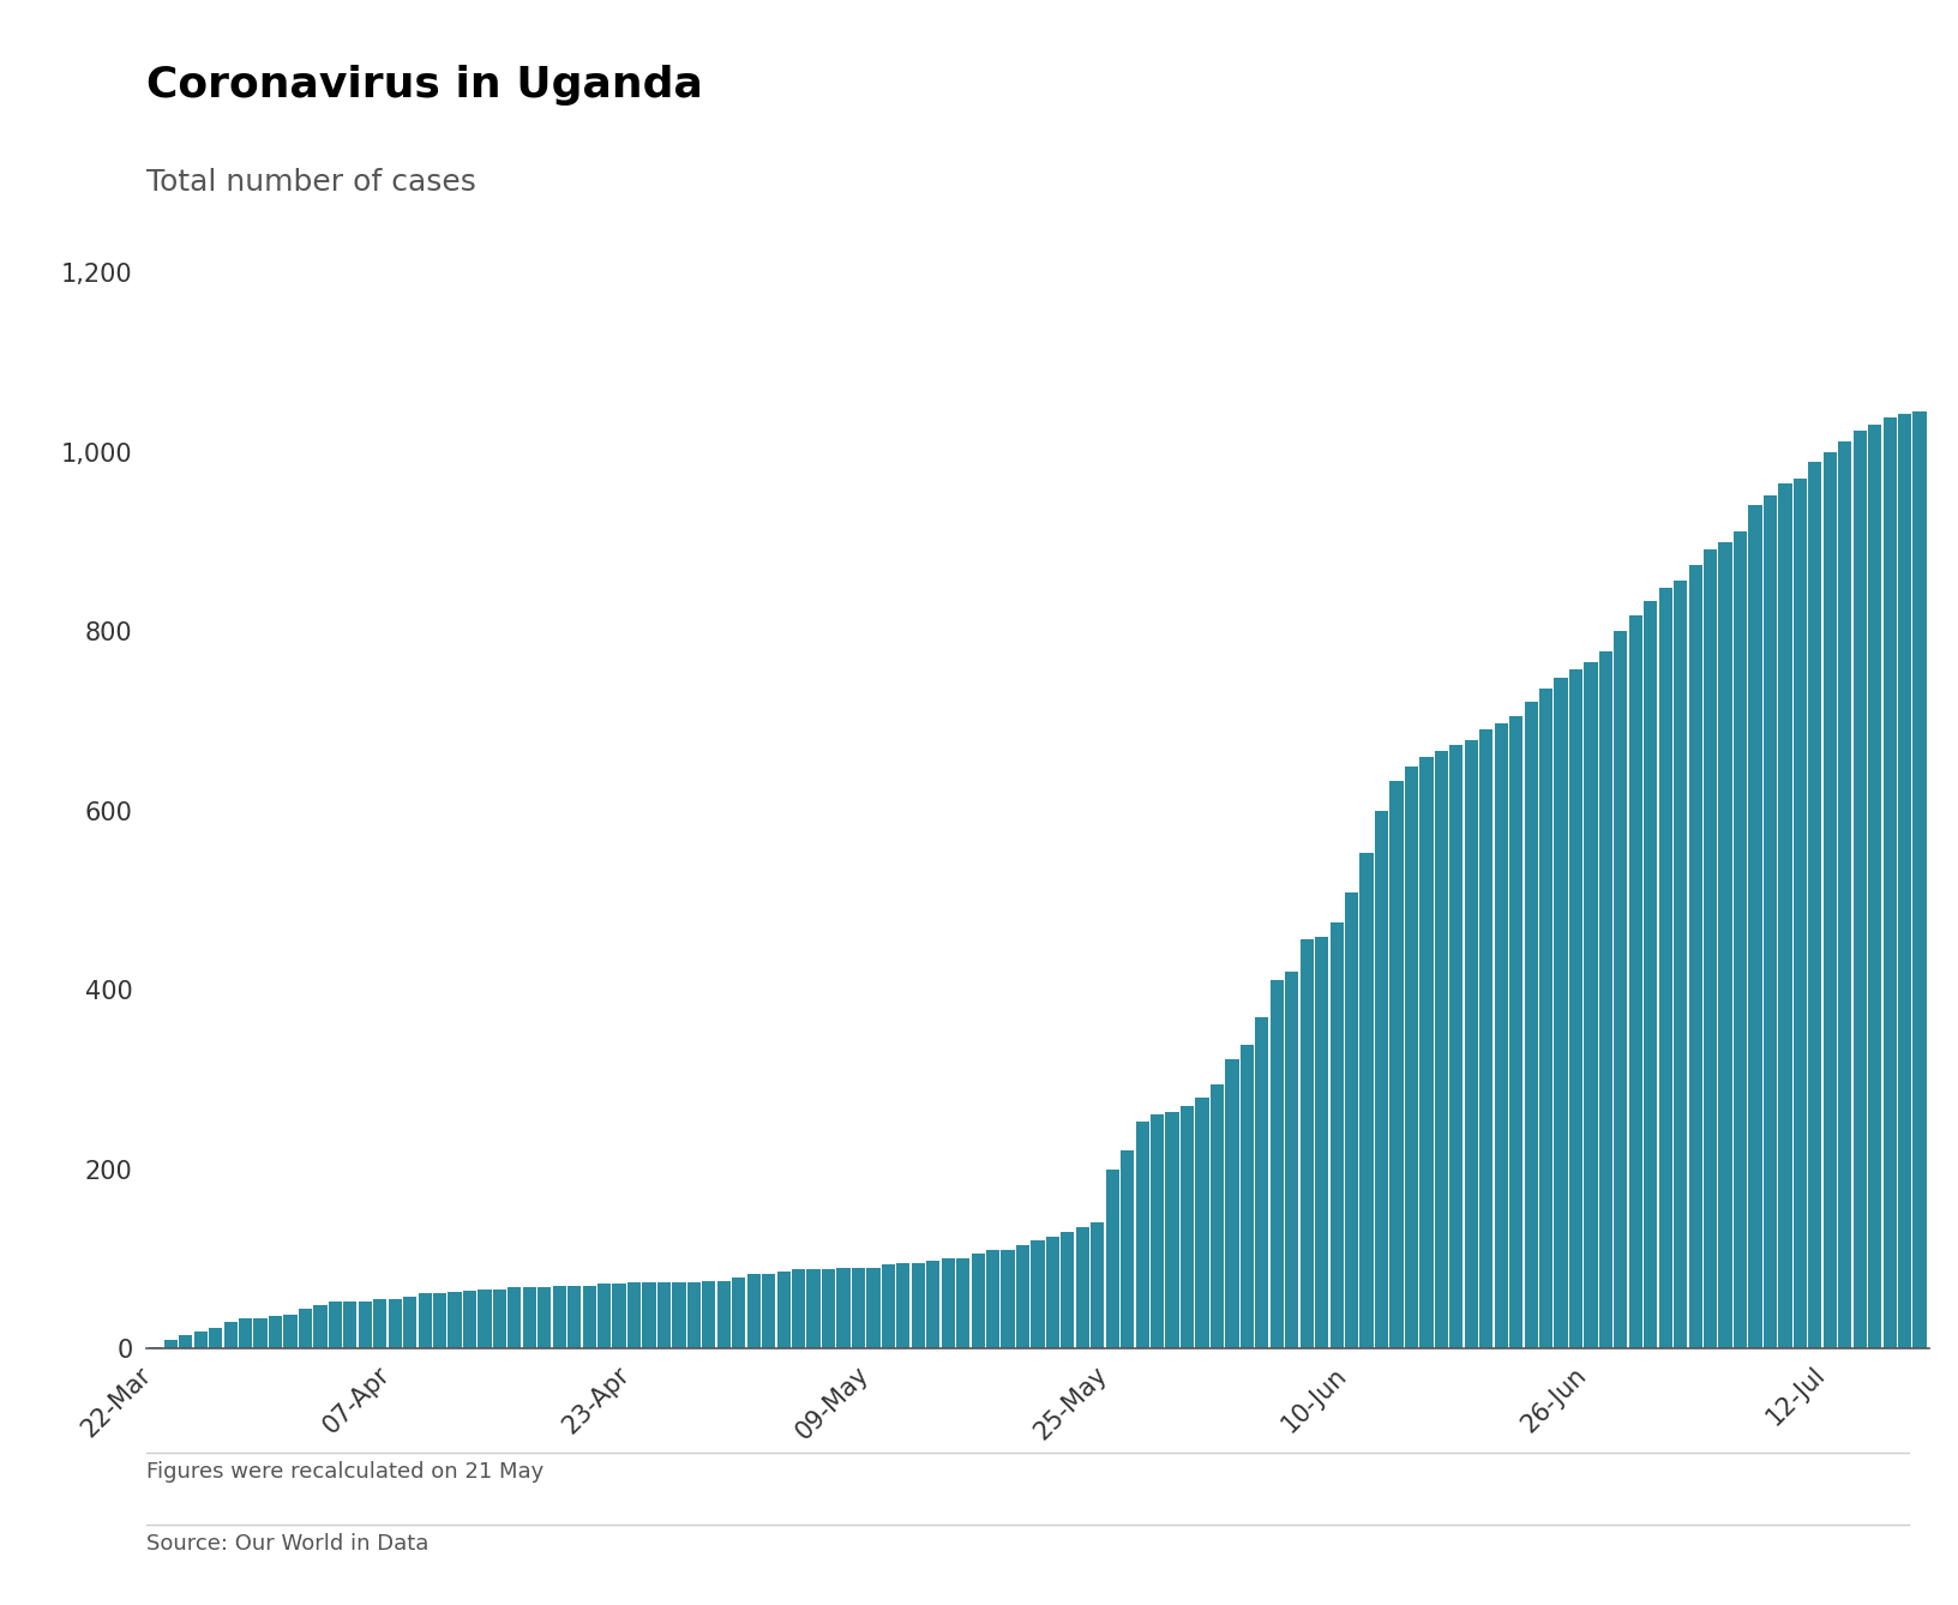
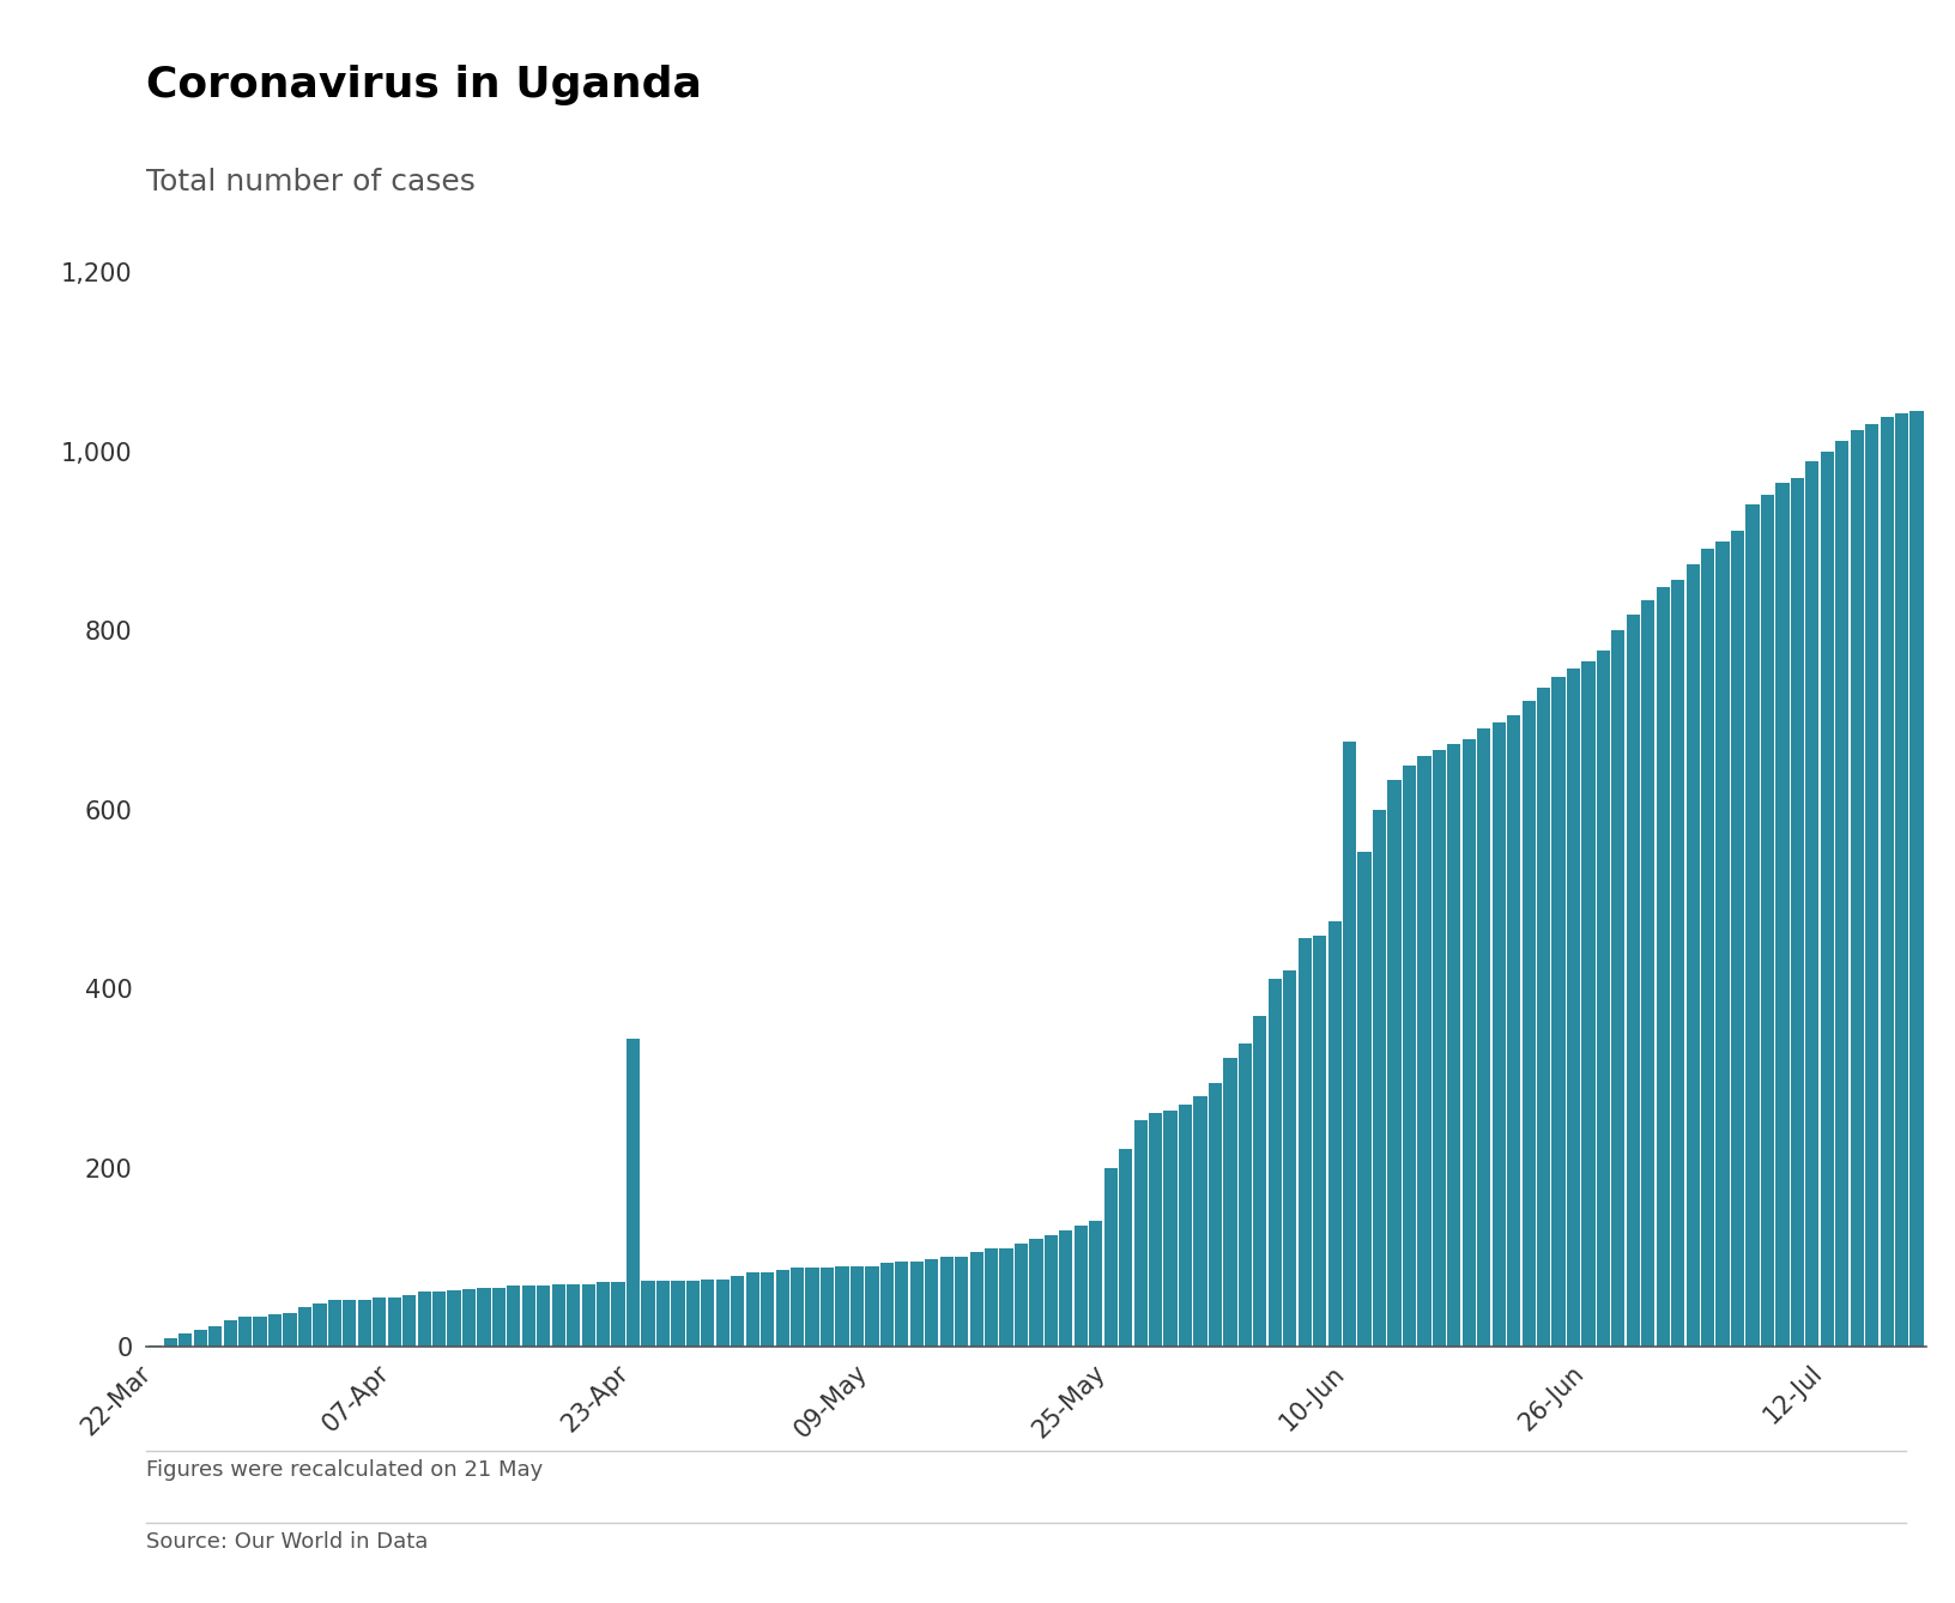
23-Apr: 73 -> 344
10-Jun: 508 -> 676
